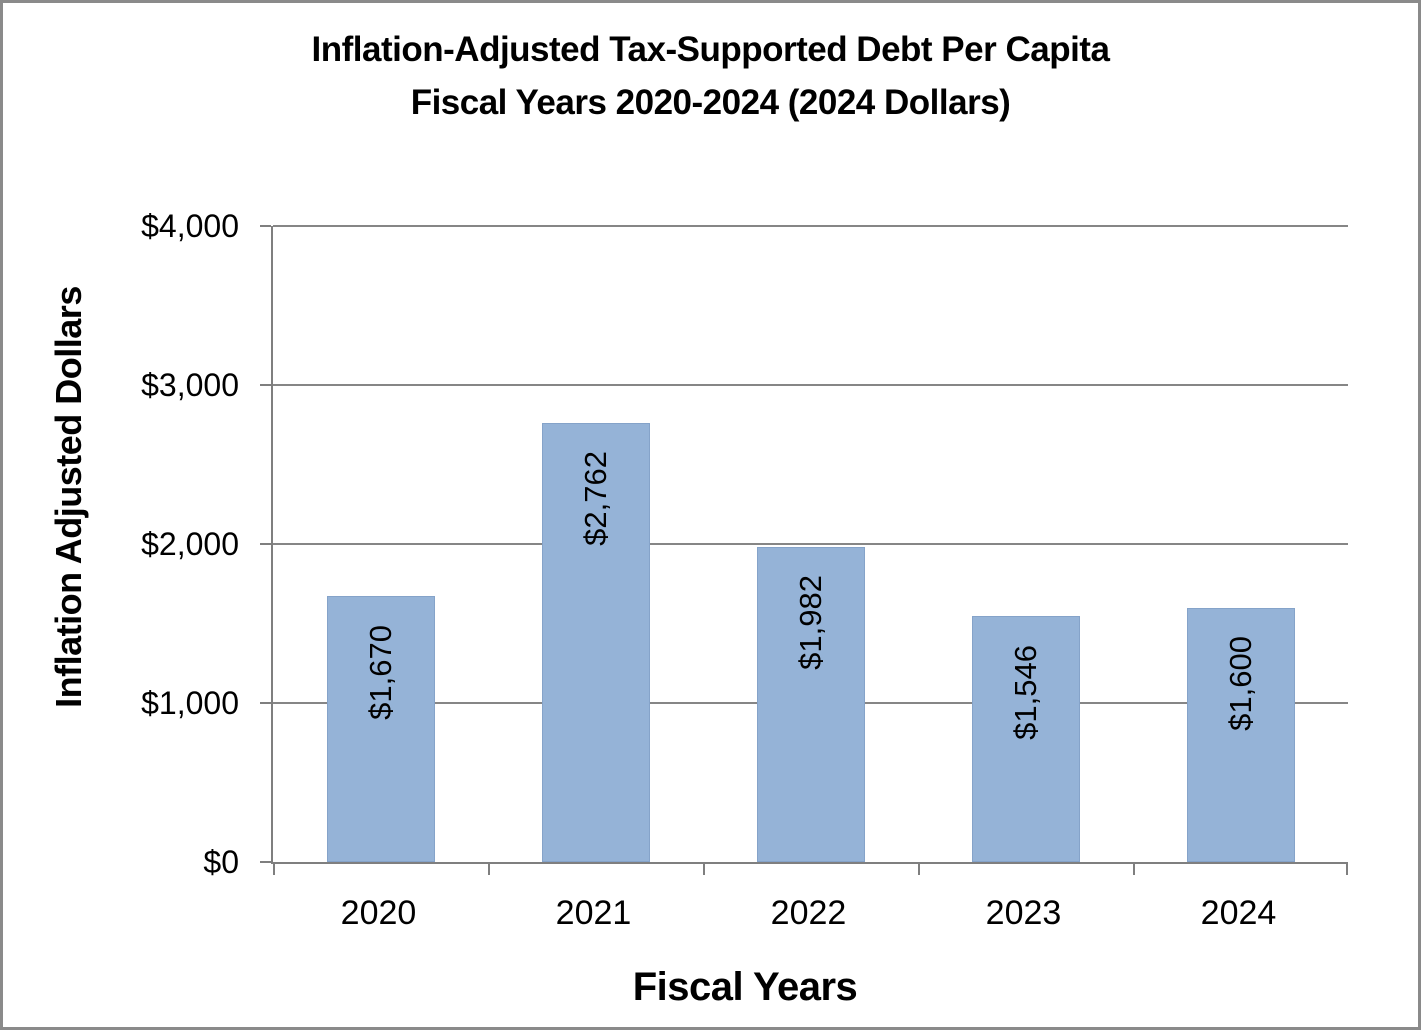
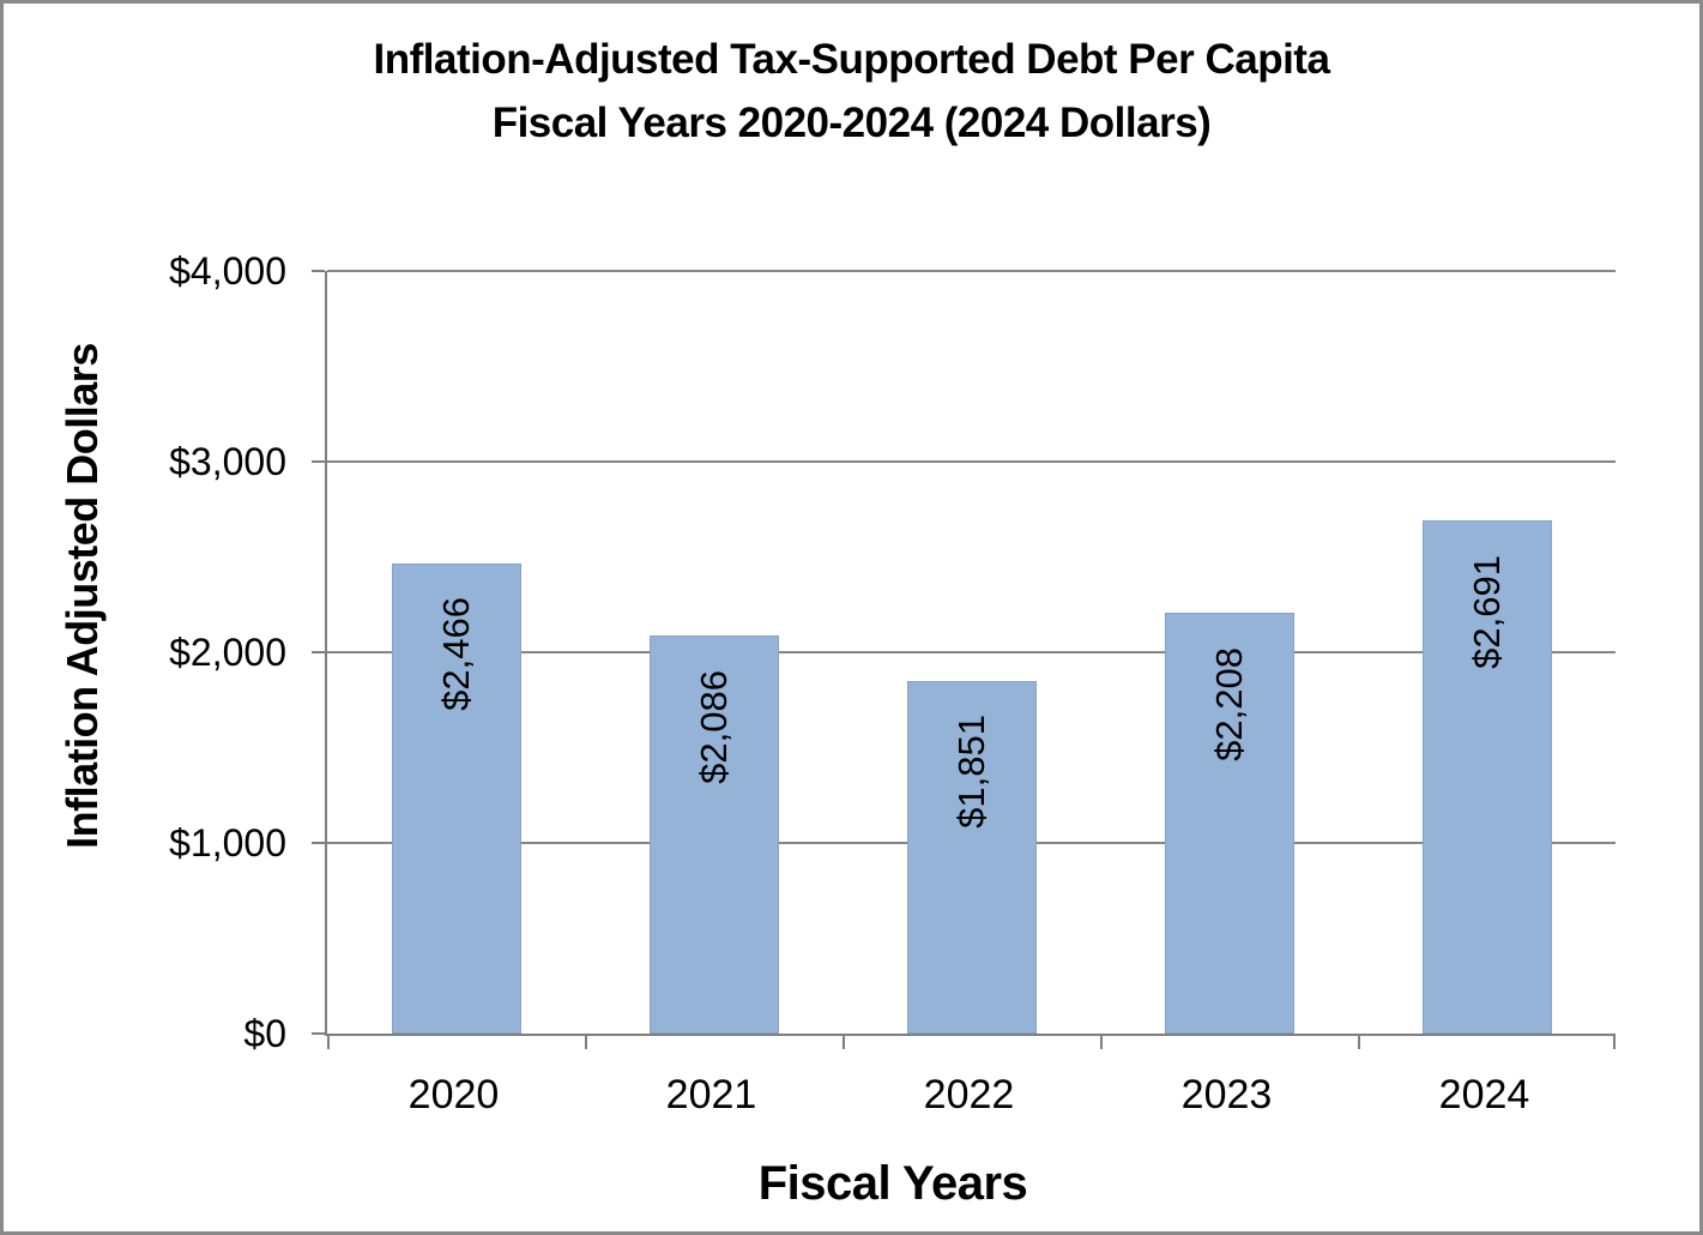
2020: $1,670 -> $2,466
2021: $2,762 -> $2,086
2022: $1,982 -> $1,851
2023: $1,546 -> $2,208
2024: $1,600 -> $2,691
